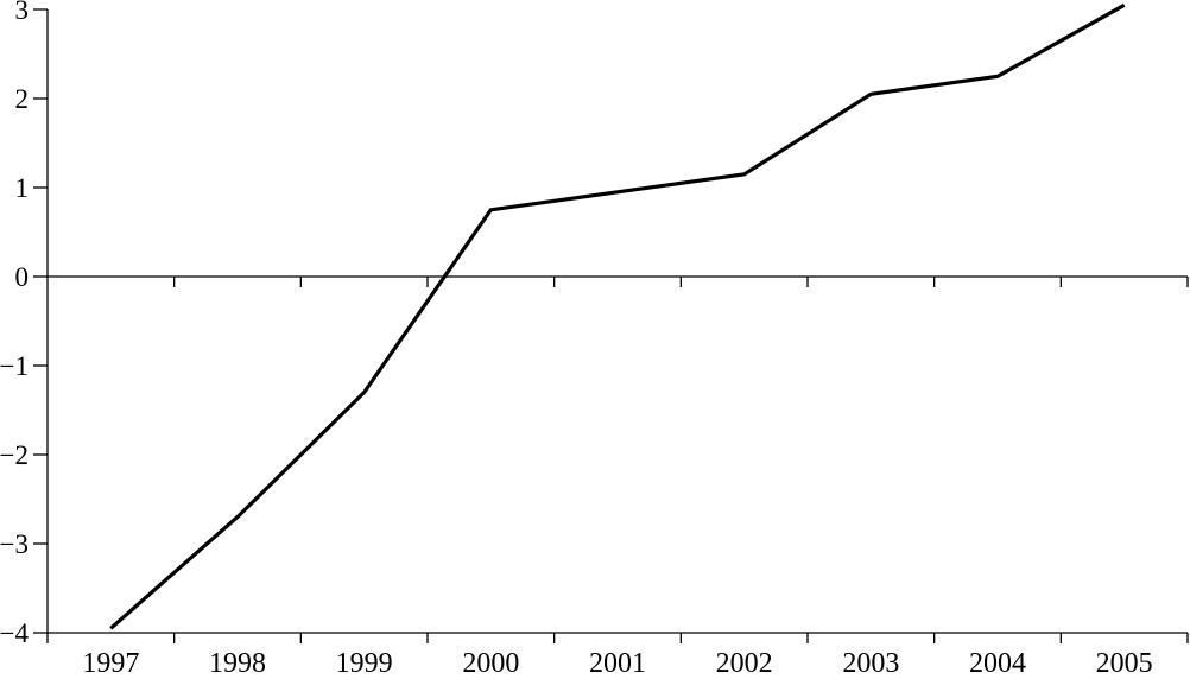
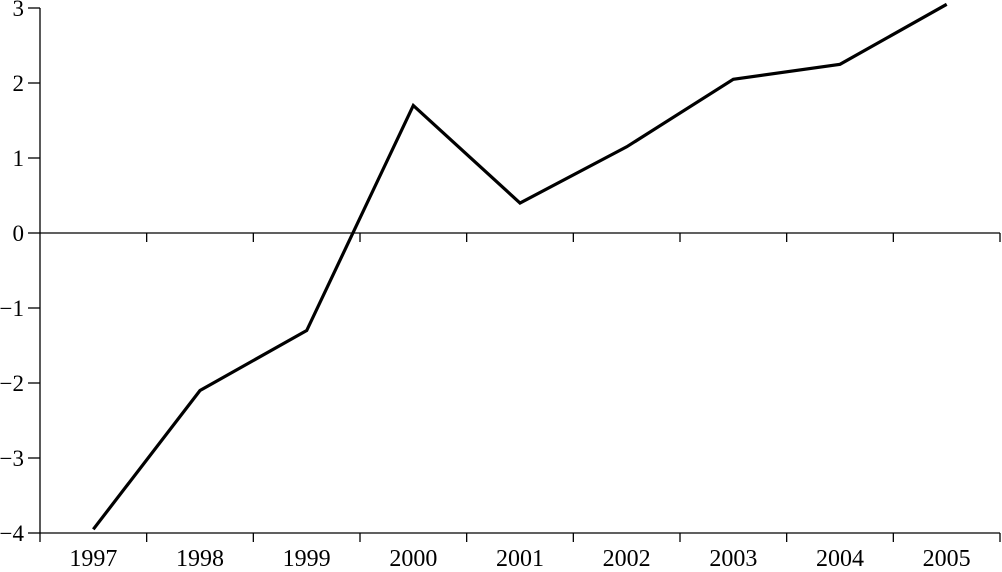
1998: -2.7 -> -2.1
2000: 0.8 -> 1.7
2001: 0.9 -> 0.4
